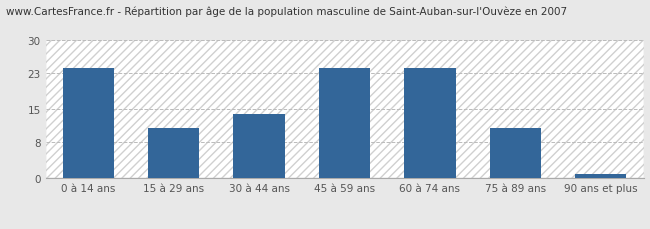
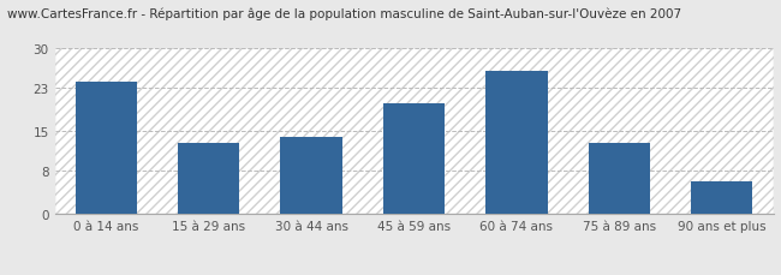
15 à 29 ans: 11 -> 13
45 à 59 ans: 24 -> 20
60 à 74 ans: 24 -> 26
75 à 89 ans: 11 -> 13
90 ans et plus: 1 -> 6
